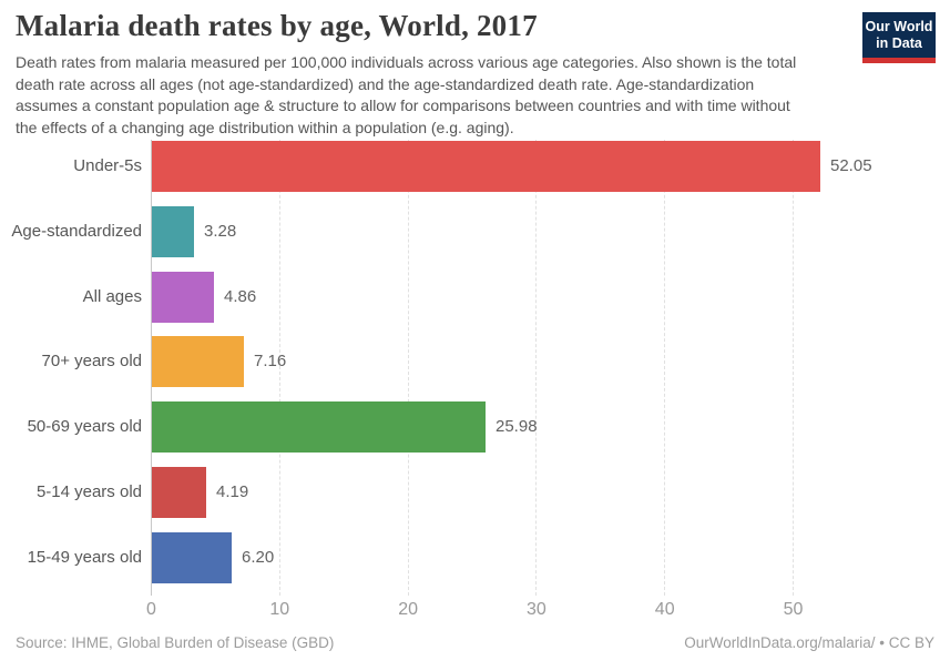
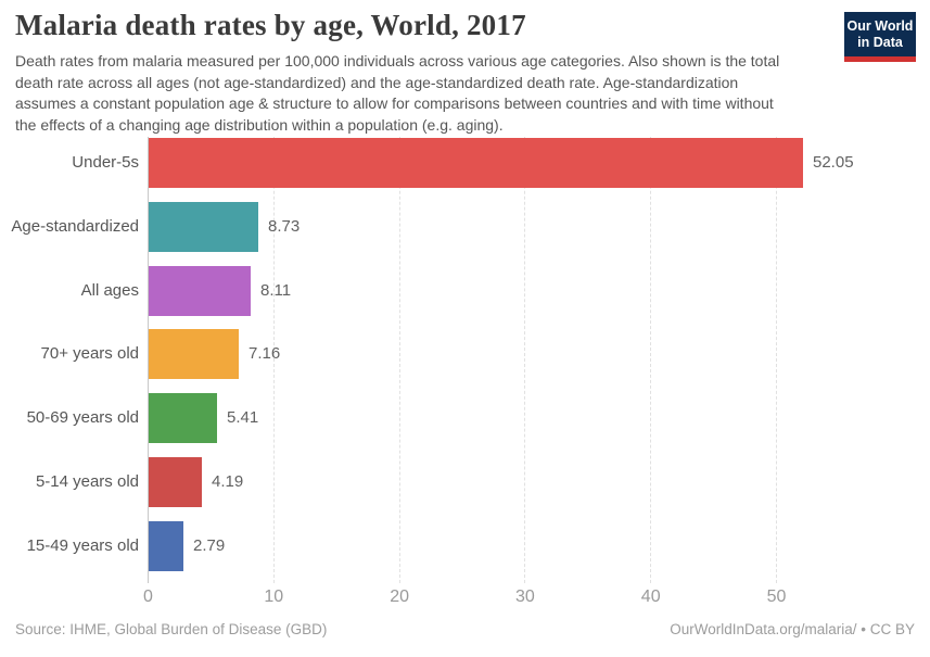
Age-standardized: 3.28 -> 8.73
All ages: 4.86 -> 8.11
50-69 years old: 25.98 -> 5.41
15-49 years old: 6.20 -> 2.79
